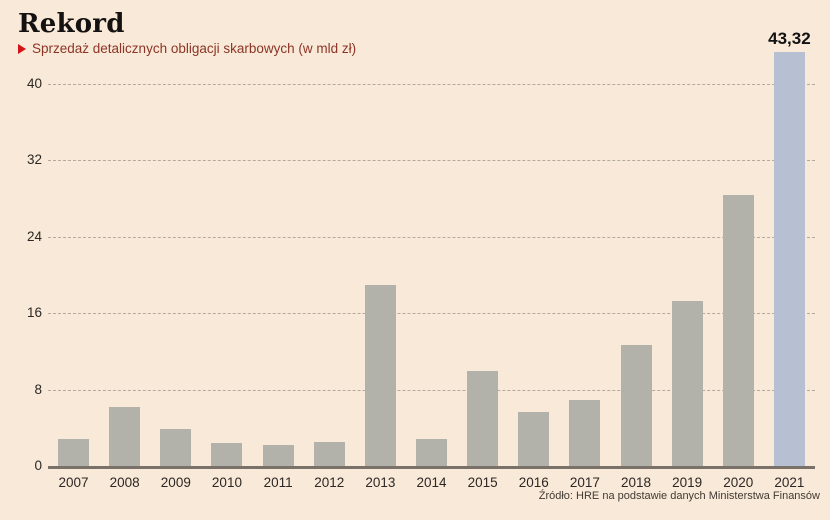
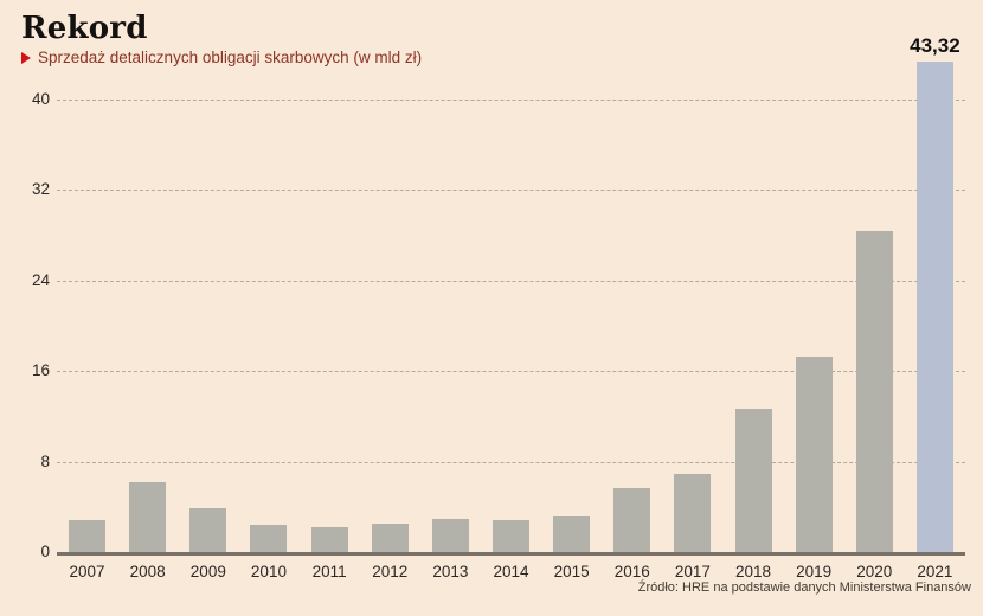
2013: 19 -> 3
2015: 10 -> 3
